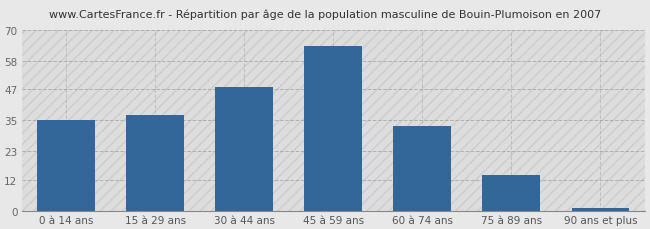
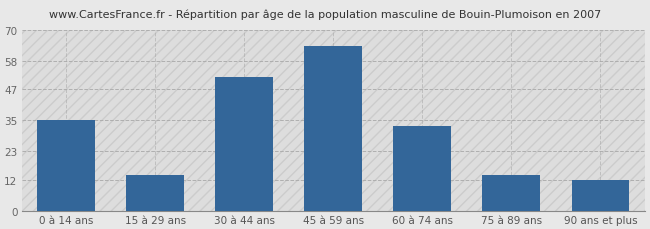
15 à 29 ans: 37 -> 14
30 à 44 ans: 48 -> 52
90 ans et plus: 1 -> 12
